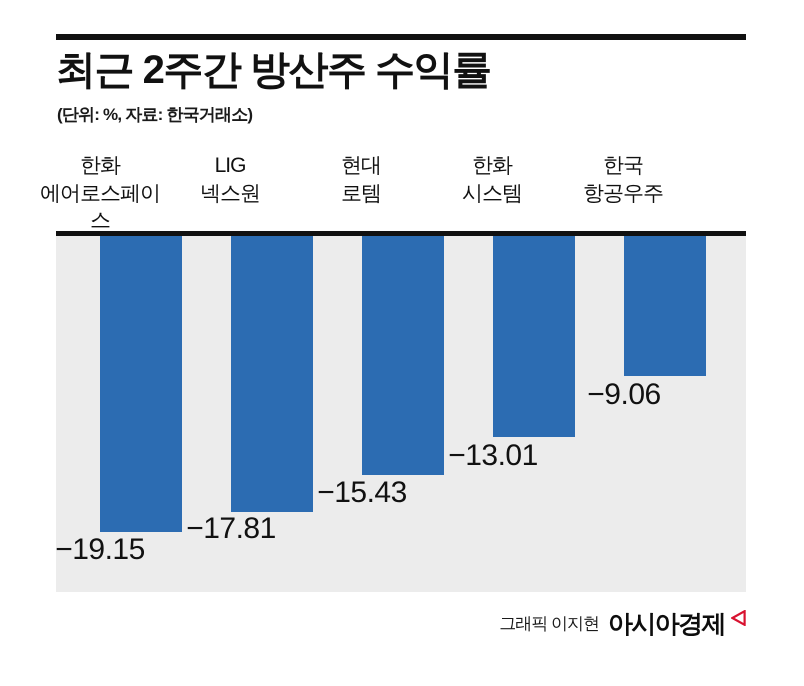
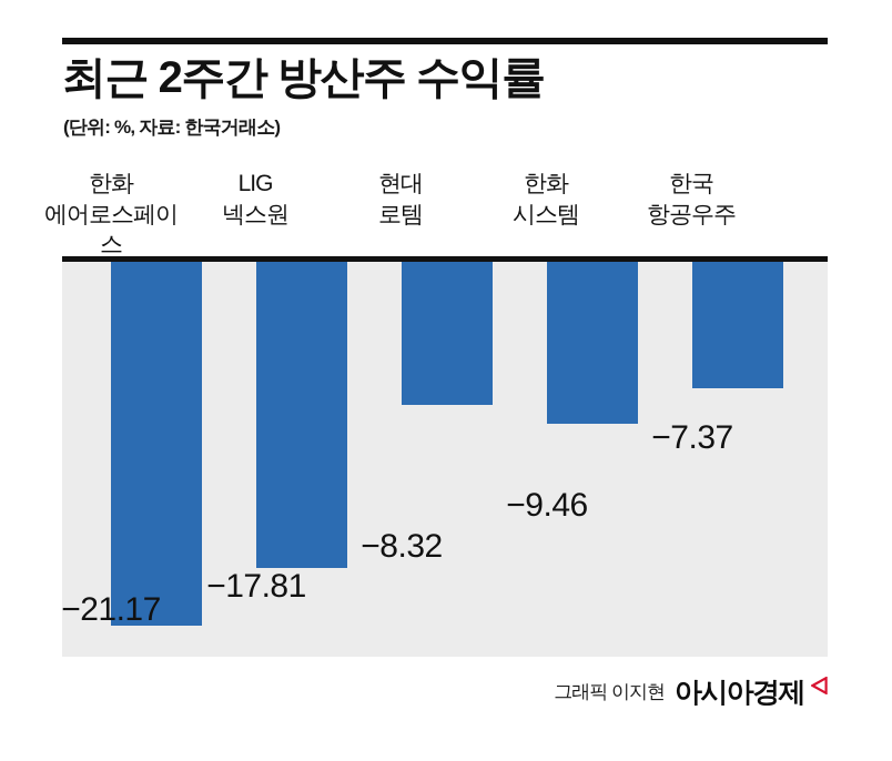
한화 에어로스페이스: −19.15 -> −21.17
현대 로템: −15.43 -> −8.32
한화 시스템: −13.01 -> −9.46
한국 항공우주: −9.06 -> −7.37
